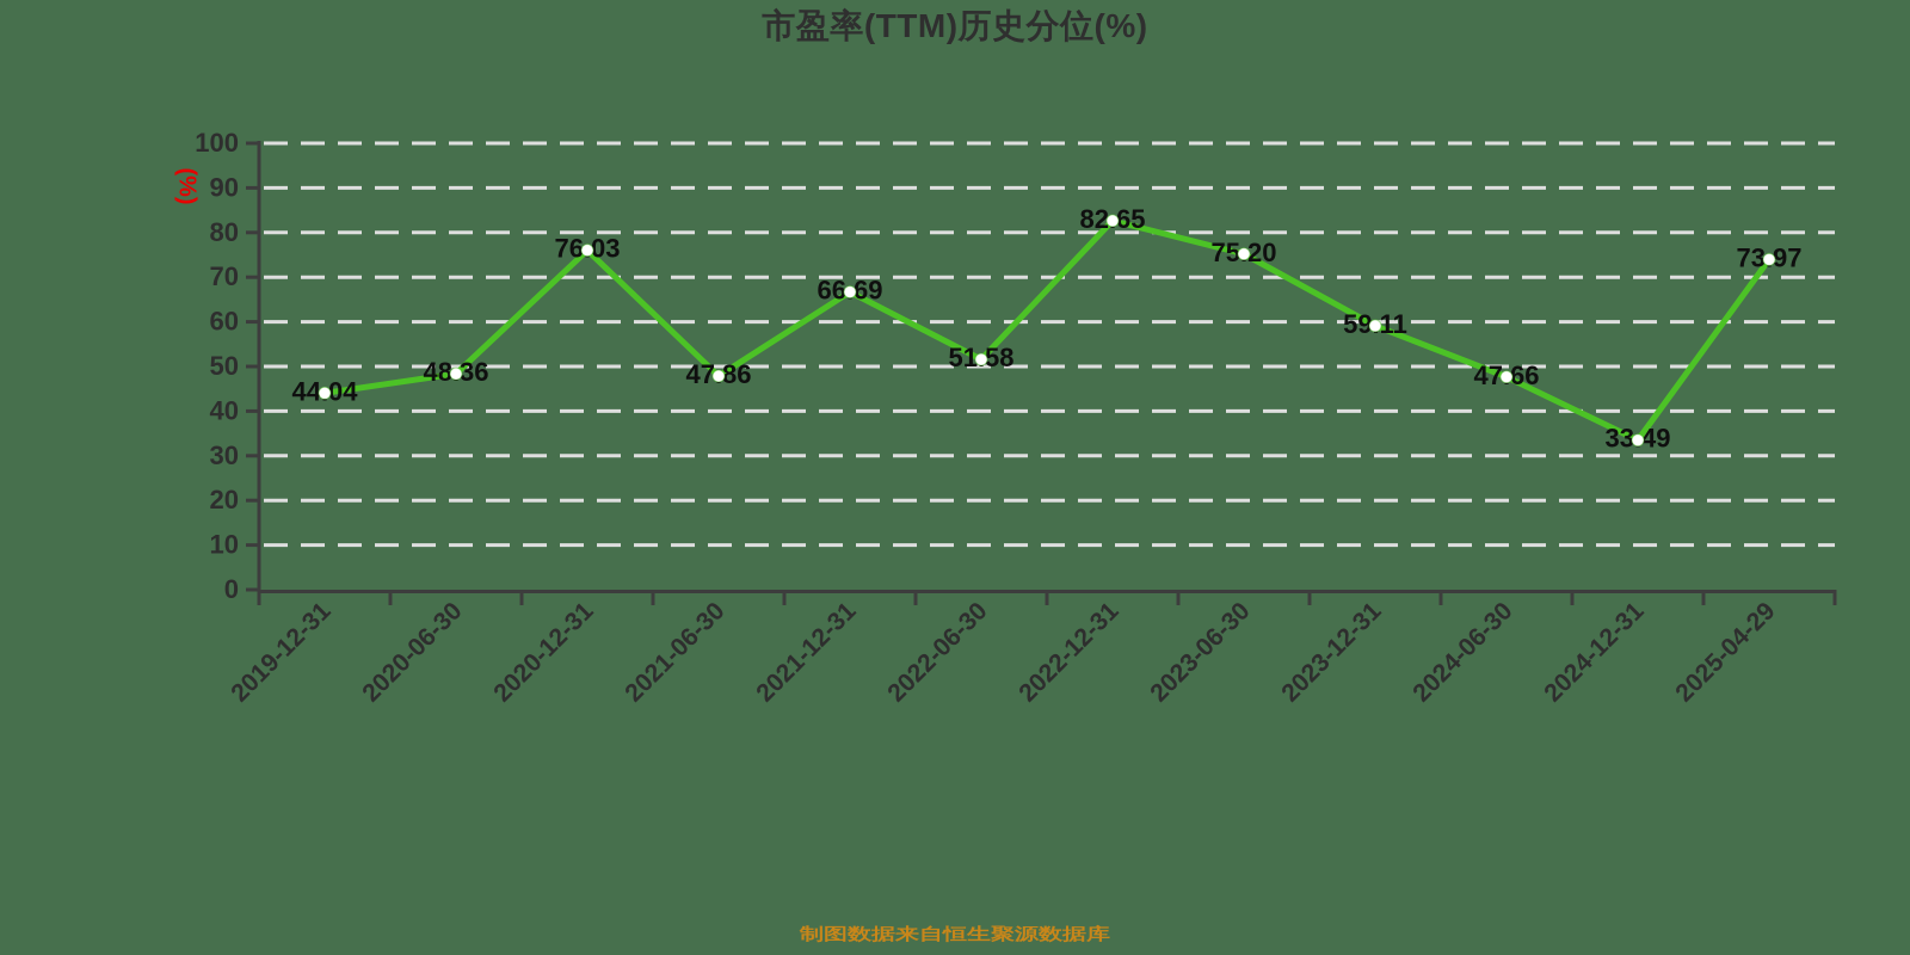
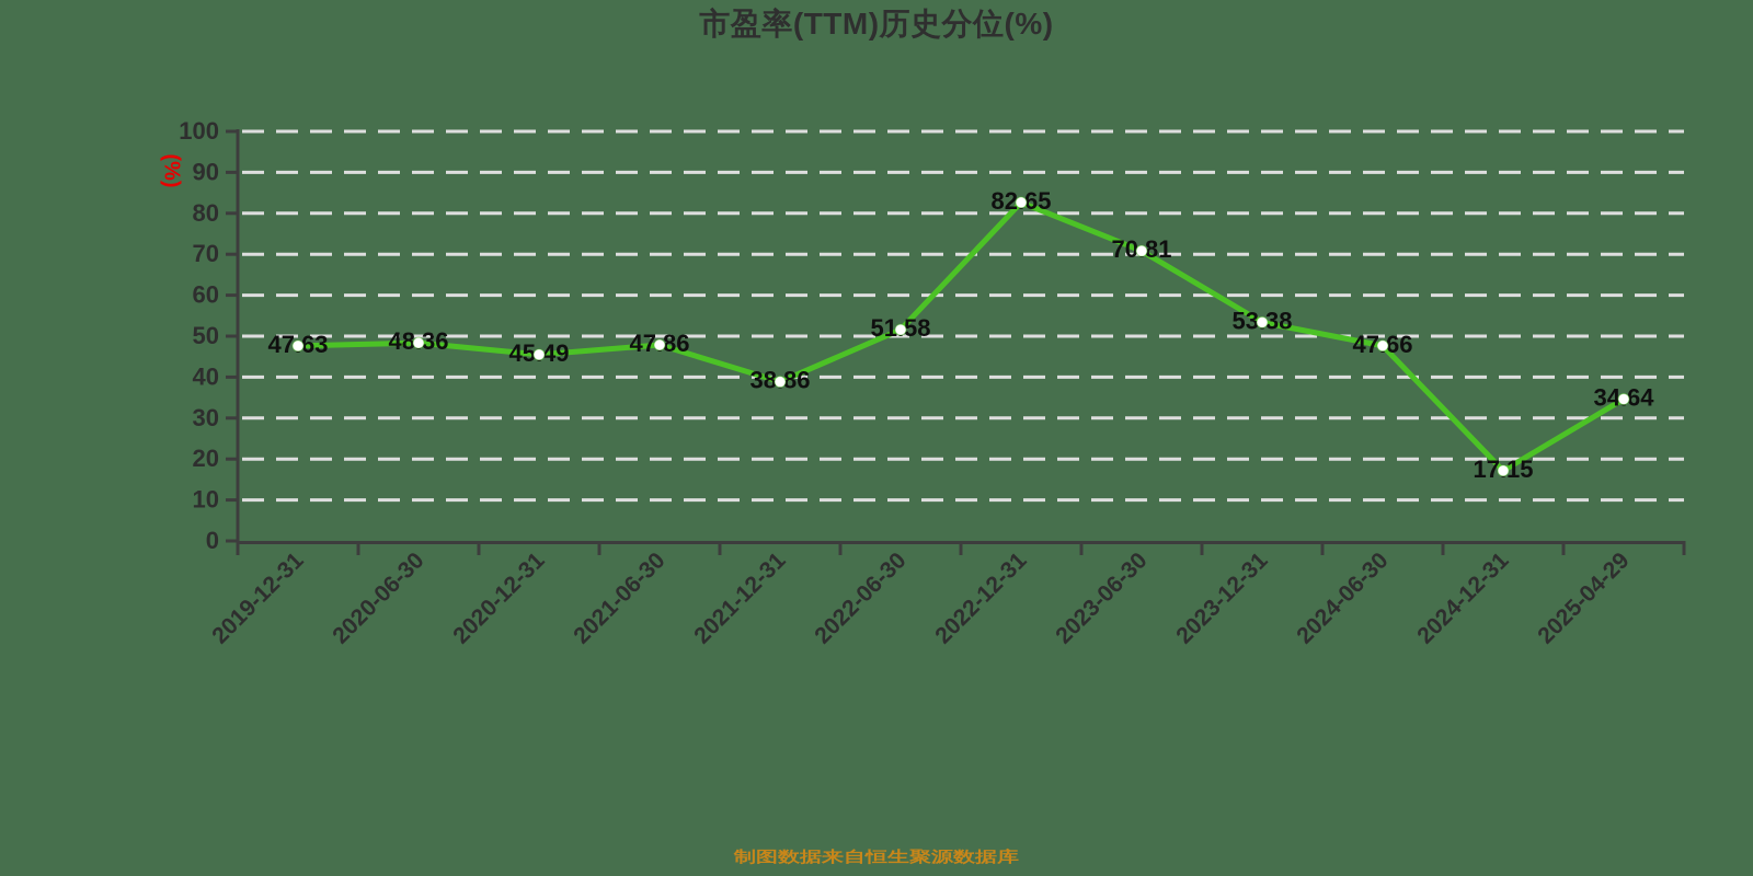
2019-12-31: 44.04 -> 47.63
2020-12-31: 76.03 -> 45.49
2021-12-31: 66.69 -> 38.86
2023-06-30: 75.20 -> 70.81
2023-12-31: 59.11 -> 53.38
2024-12-31: 33.49 -> 17.15
2025-04-29: 73.97 -> 34.64
